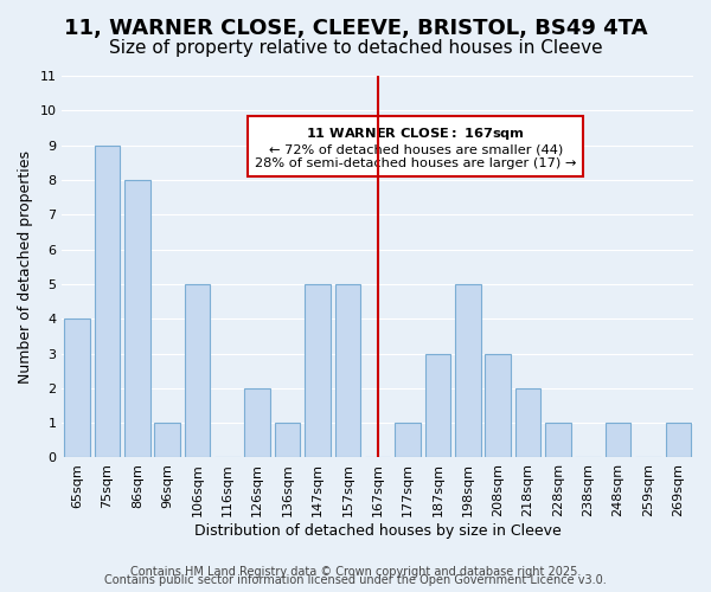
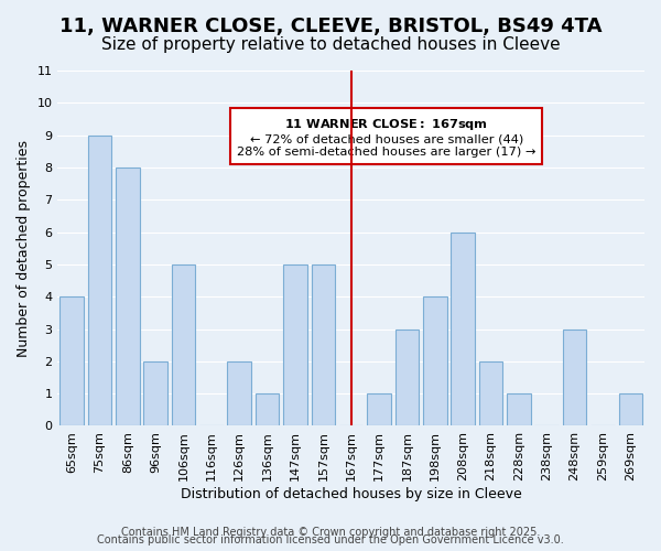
96sqm: 1 -> 2
198sqm: 5 -> 4
208sqm: 3 -> 6
248sqm: 1 -> 3
